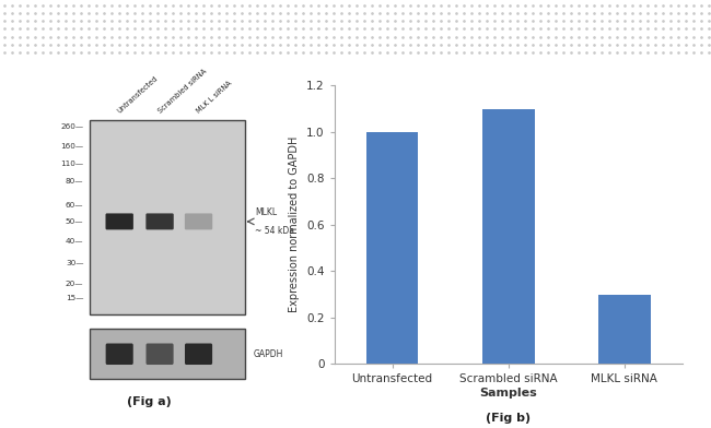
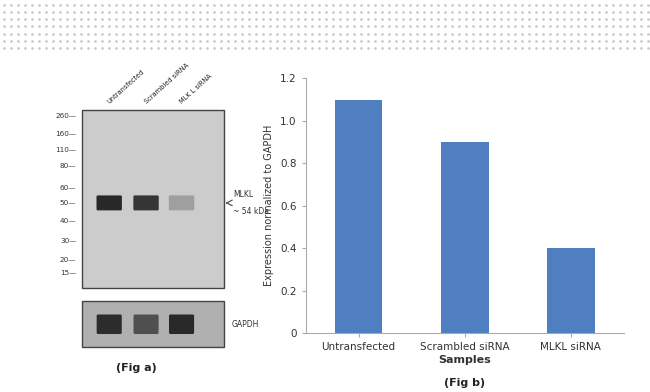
Untransfected: 1.0 -> 1.1
Scrambled siRNA: 1.1 -> 0.9
MLKL siRNA: 0.3 -> 0.4
